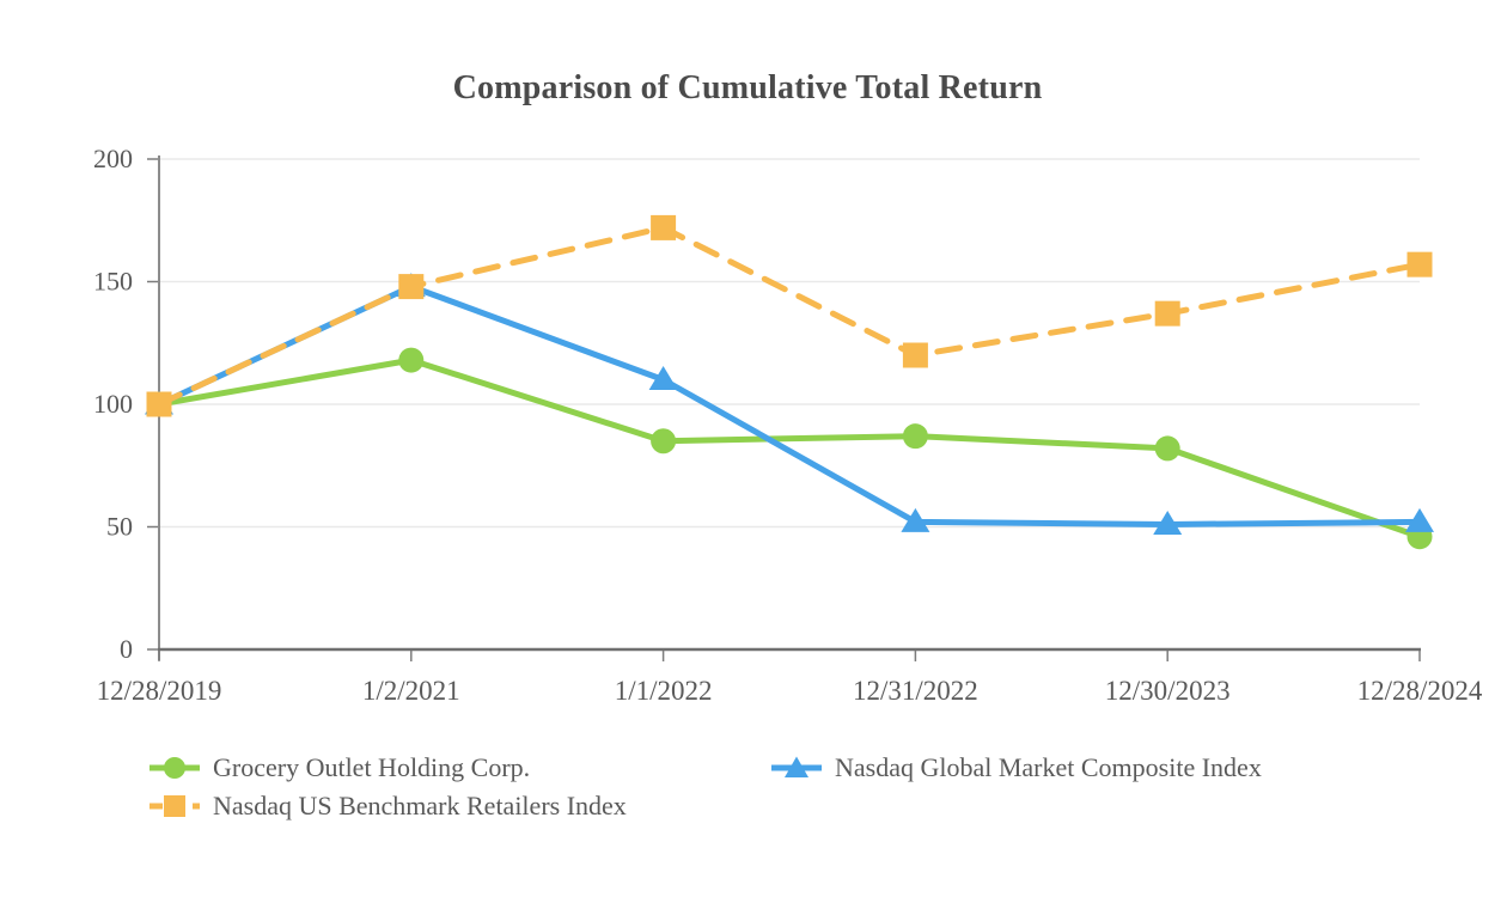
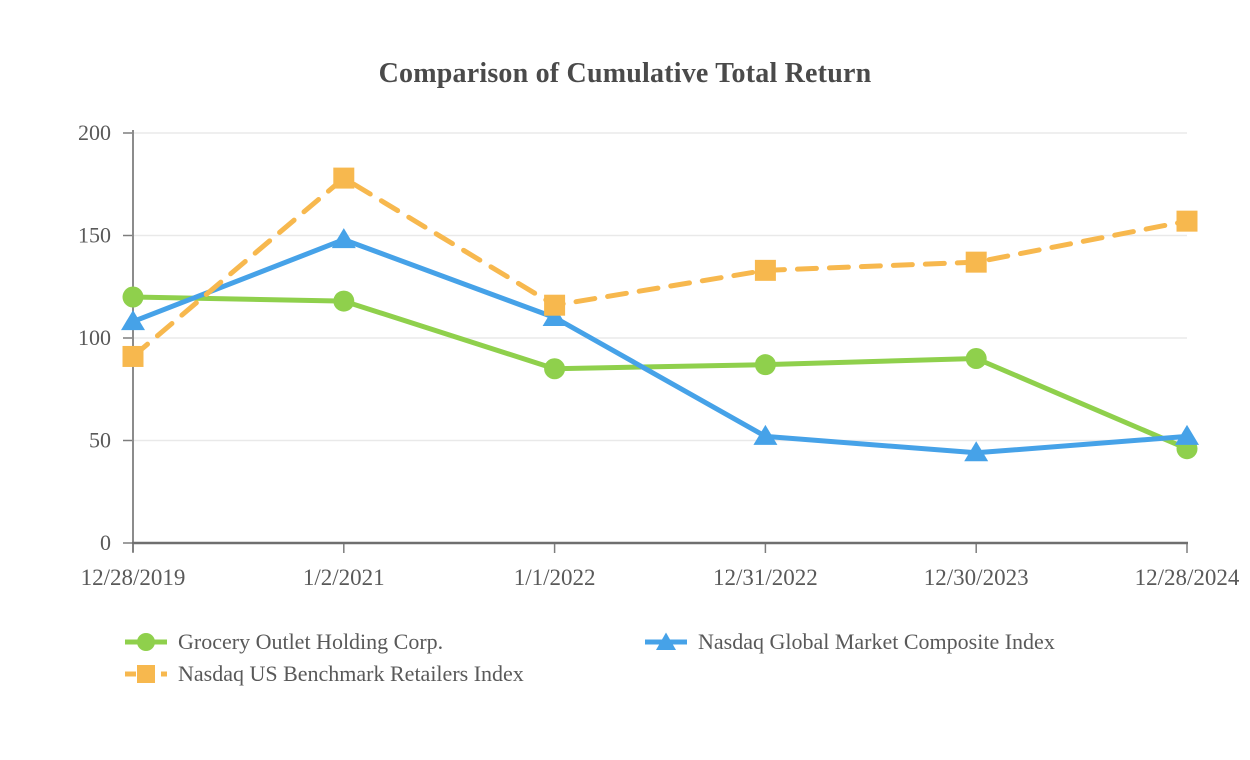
Grocery Outlet Holding Corp./12/28/2019: 100 -> 120
Nasdaq Global Market Composite Index/12/28/2019: 100 -> 108
Nasdaq US Benchmark Retailers Index/12/28/2019: 100 -> 91
Nasdaq US Benchmark Retailers Index/1/2/2021: 148 -> 178
Nasdaq US Benchmark Retailers Index/1/1/2022: 172 -> 116
Nasdaq US Benchmark Retailers Index/12/31/2022: 120 -> 133
Grocery Outlet Holding Corp./12/30/2023: 82 -> 90
Nasdaq Global Market Composite Index/12/30/2023: 51 -> 44
